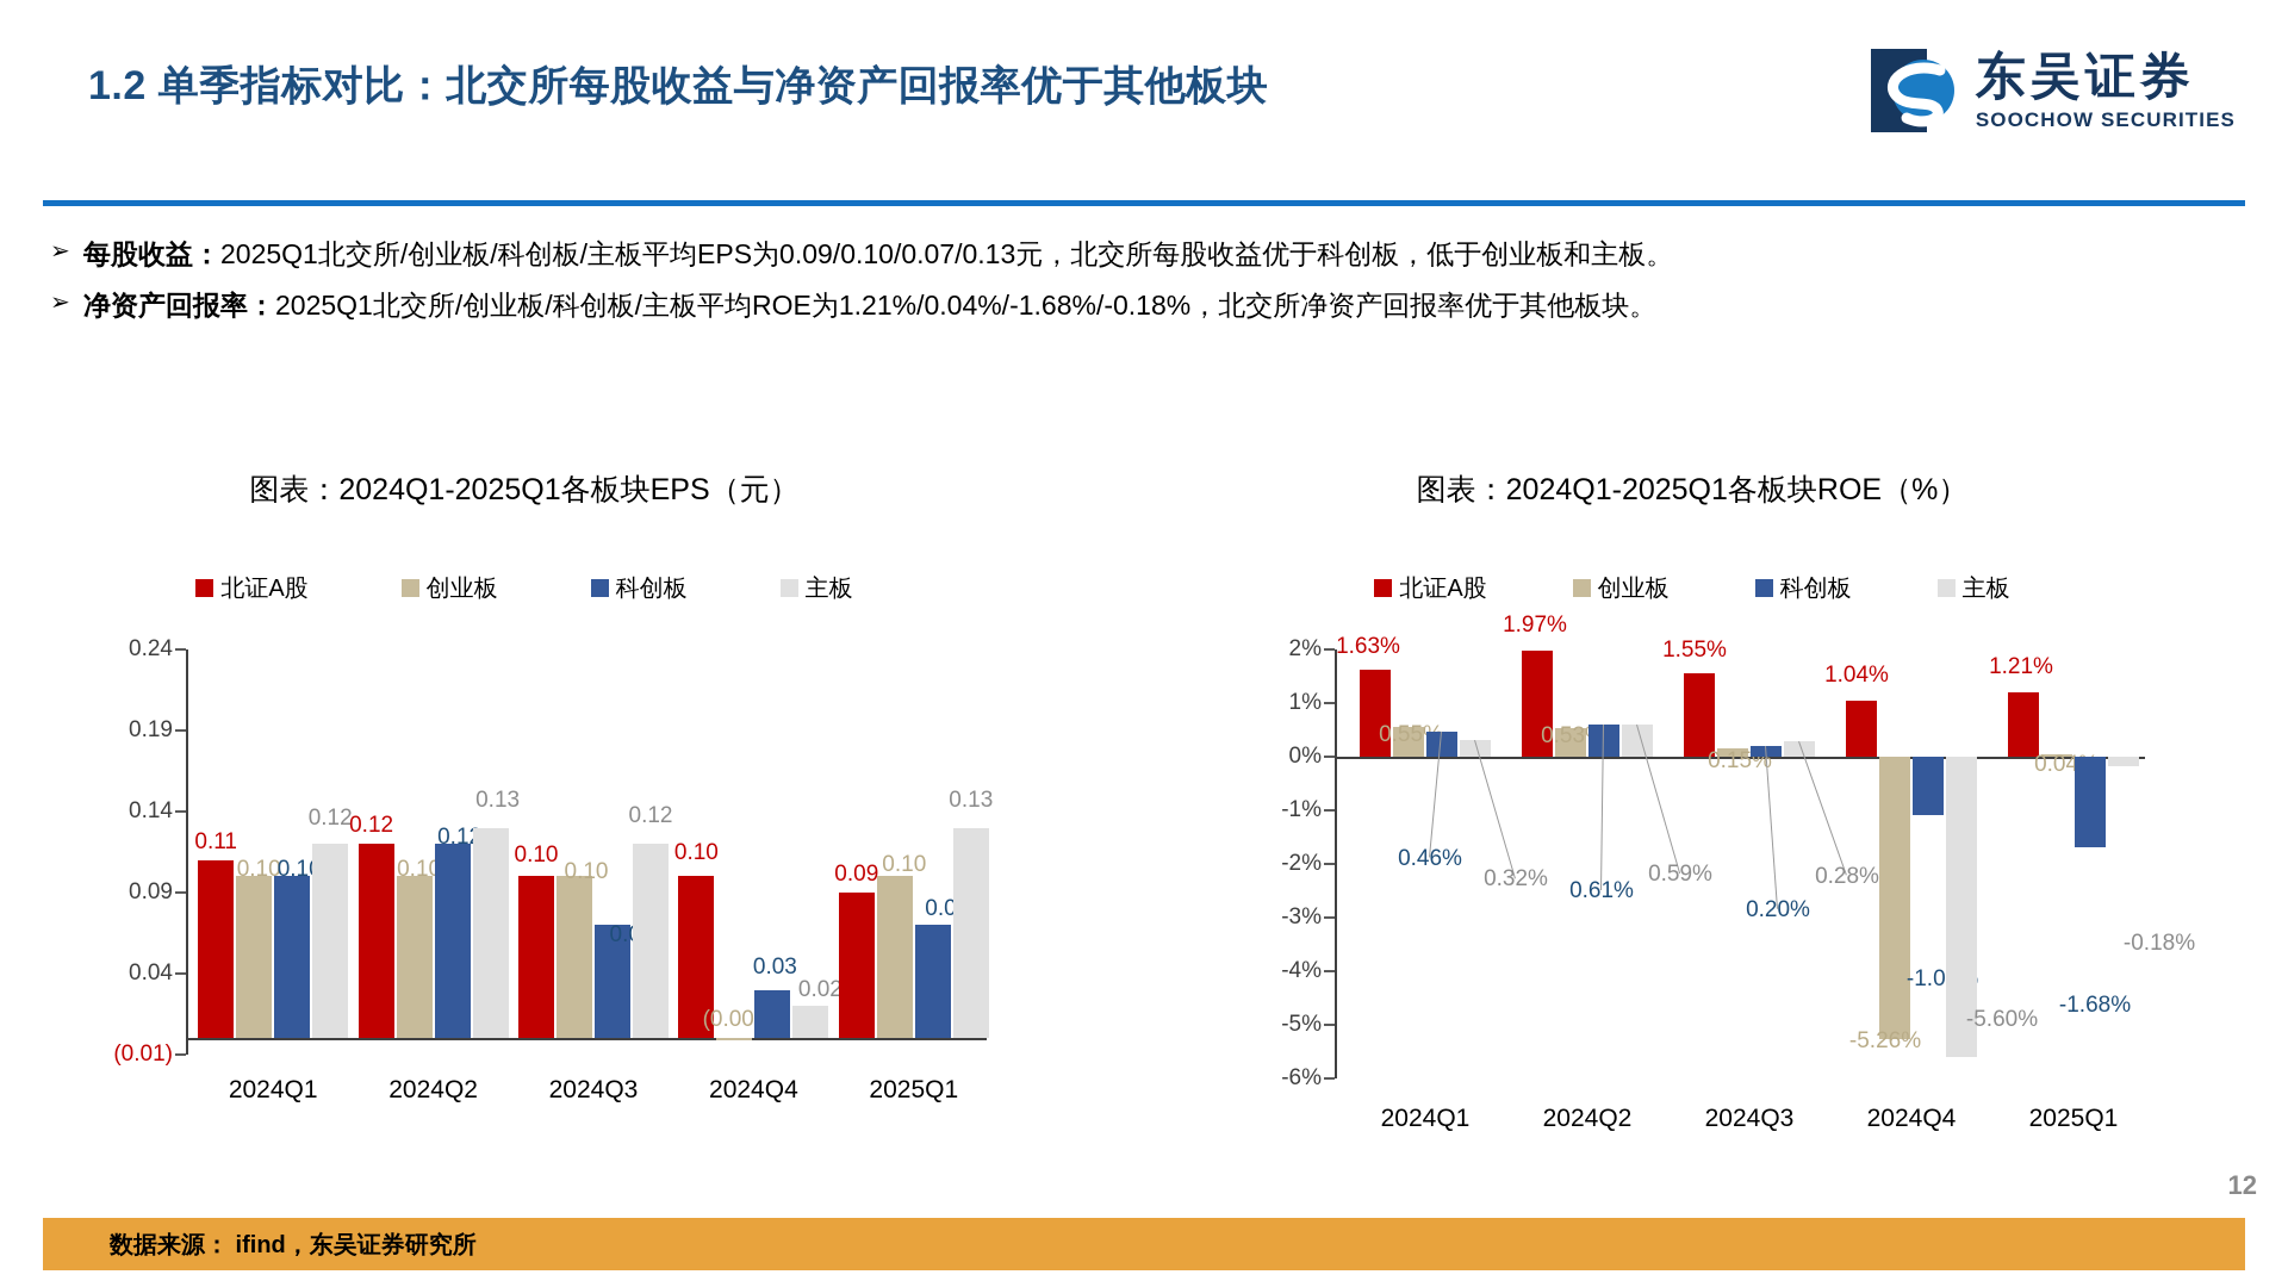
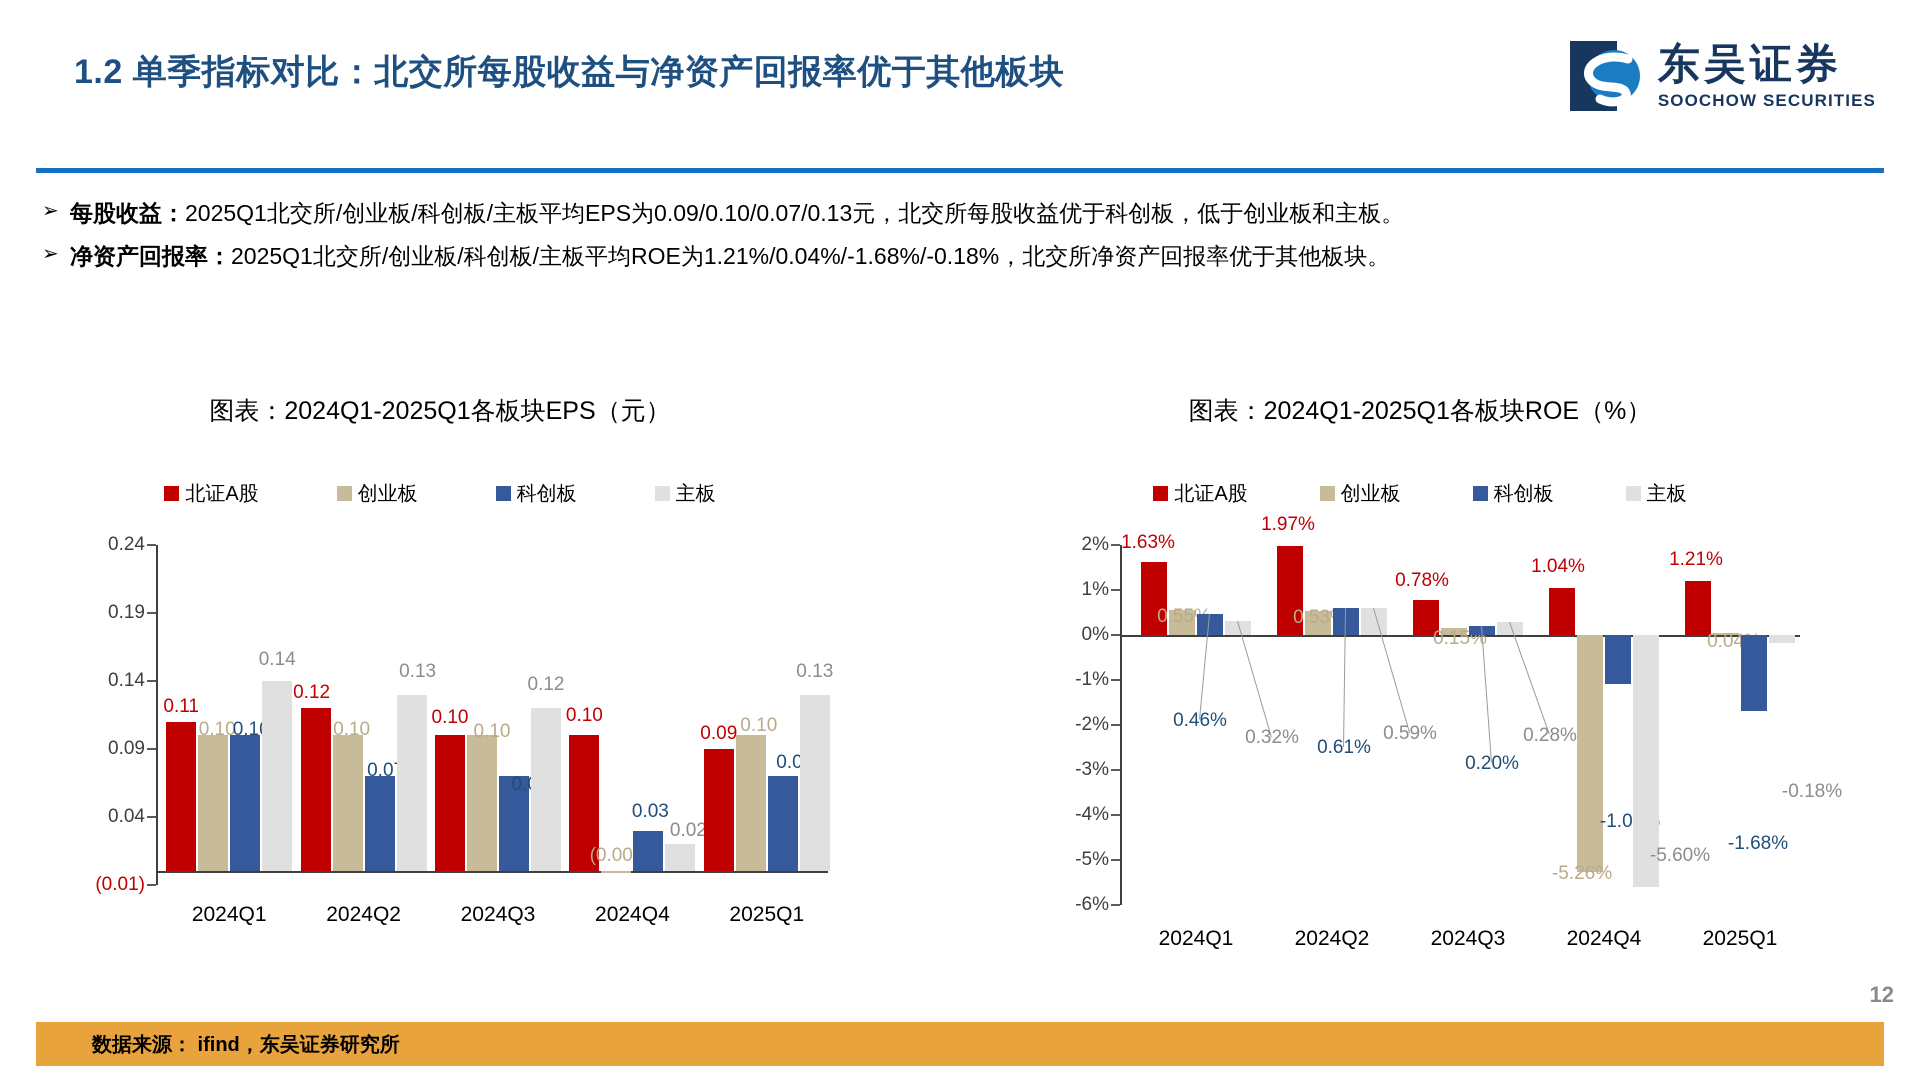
图表：2024Q1-2025Q1各板块EPS（元）/主板/2024Q1: 0.12 -> 0.14
图表：2024Q1-2025Q1各板块EPS（元）/科创板/2024Q2: 0.12 -> 0.07
图表：2024Q1-2025Q1各板块ROE（%）/北证A股/2024Q3: 1.55% -> 0.78%
